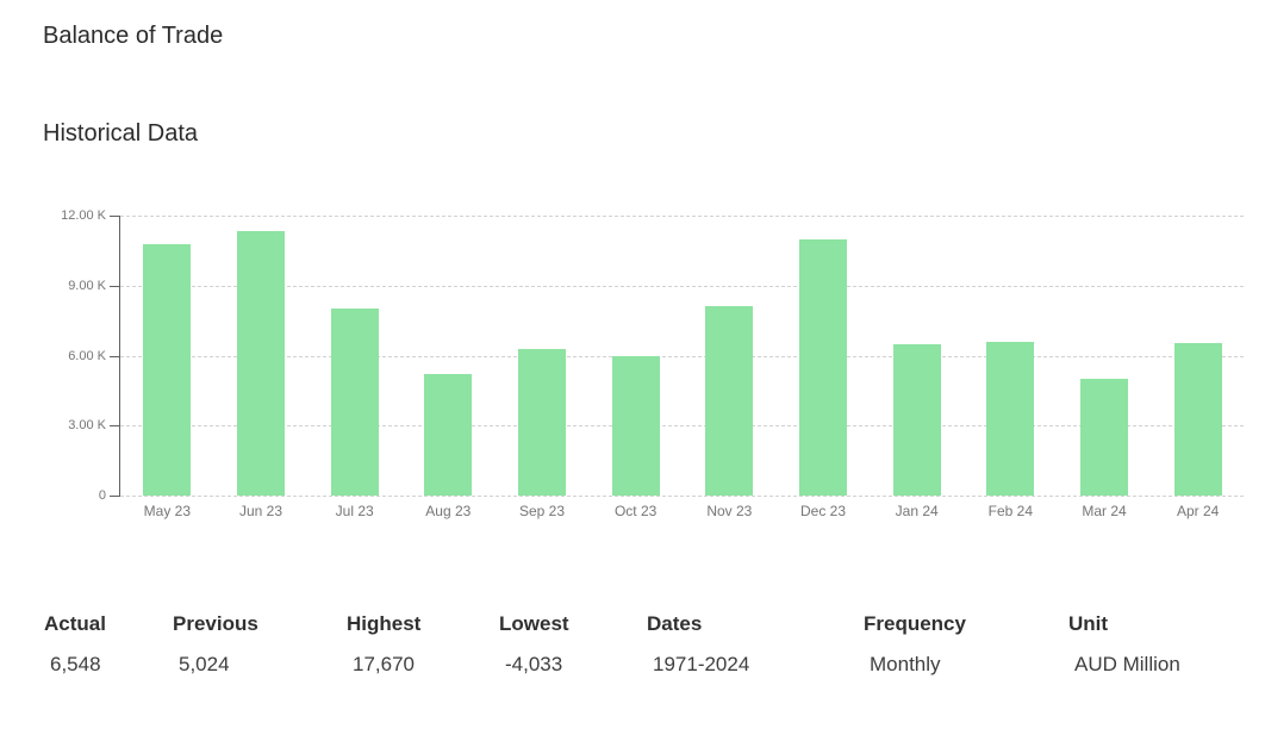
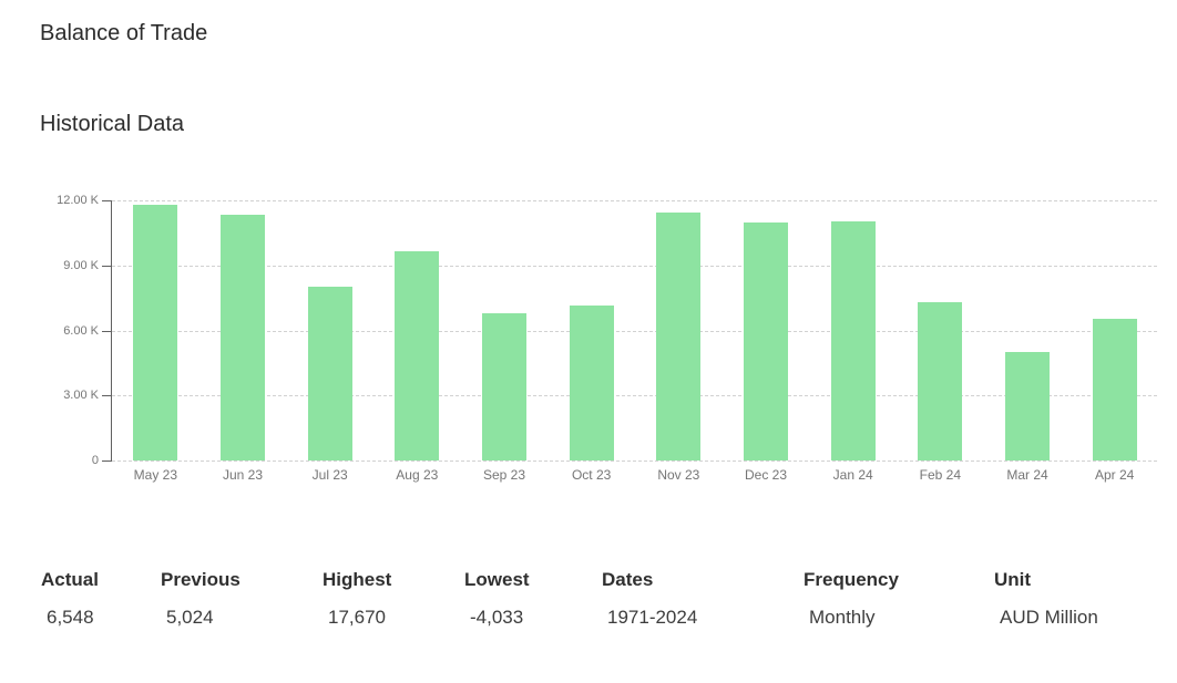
May 23: 10.8K -> 11.8K
Aug 23: 5.2K -> 9.6K
Sep 23: 6.3K -> 6.8K
Oct 23: 6.0K -> 7.1K
Nov 23: 8.1K -> 11.4K
Jan 24: 6.5K -> 11.0K
Feb 24: 6.6K -> 7.3K
